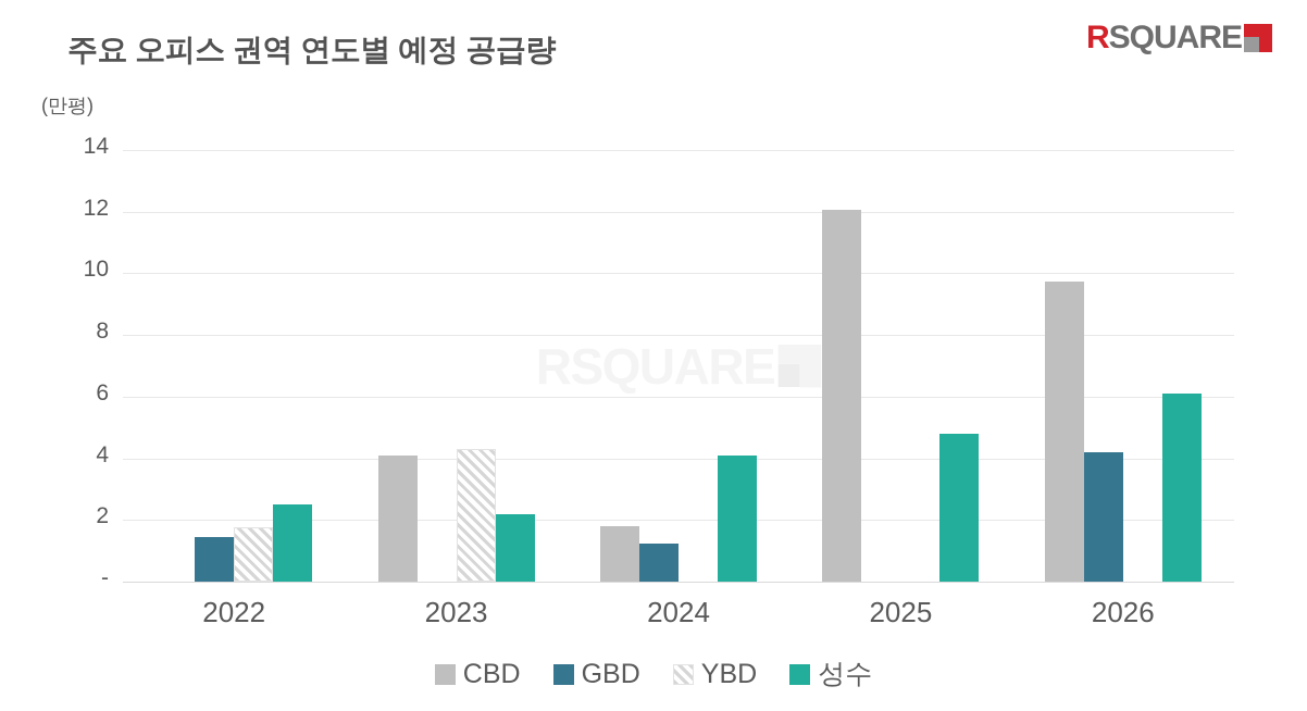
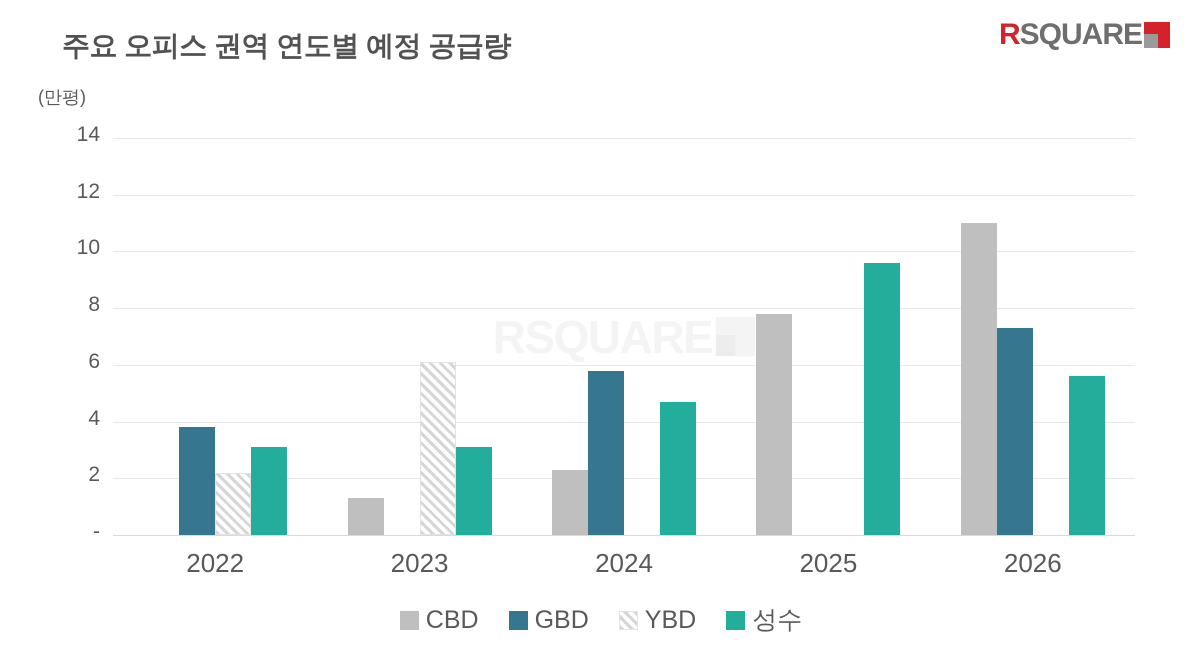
GBD/2022: 1.4 -> 3.8
YBD/2022: 1.8 -> 2.2
성수/2022: 2.5 -> 3.1
CBD/2023: 4.1 -> 1.3
YBD/2023: 4.3 -> 6.1
성수/2023: 2.2 -> 3.1
CBD/2024: 1.8 -> 2.3
GBD/2024: 1.2 -> 5.8
성수/2024: 4.1 -> 4.7
CBD/2025: 12.1 -> 7.8
성수/2025: 4.8 -> 9.6
CBD/2026: 9.8 -> 11.0
GBD/2026: 4.2 -> 7.3
성수/2026: 6.1 -> 5.6
